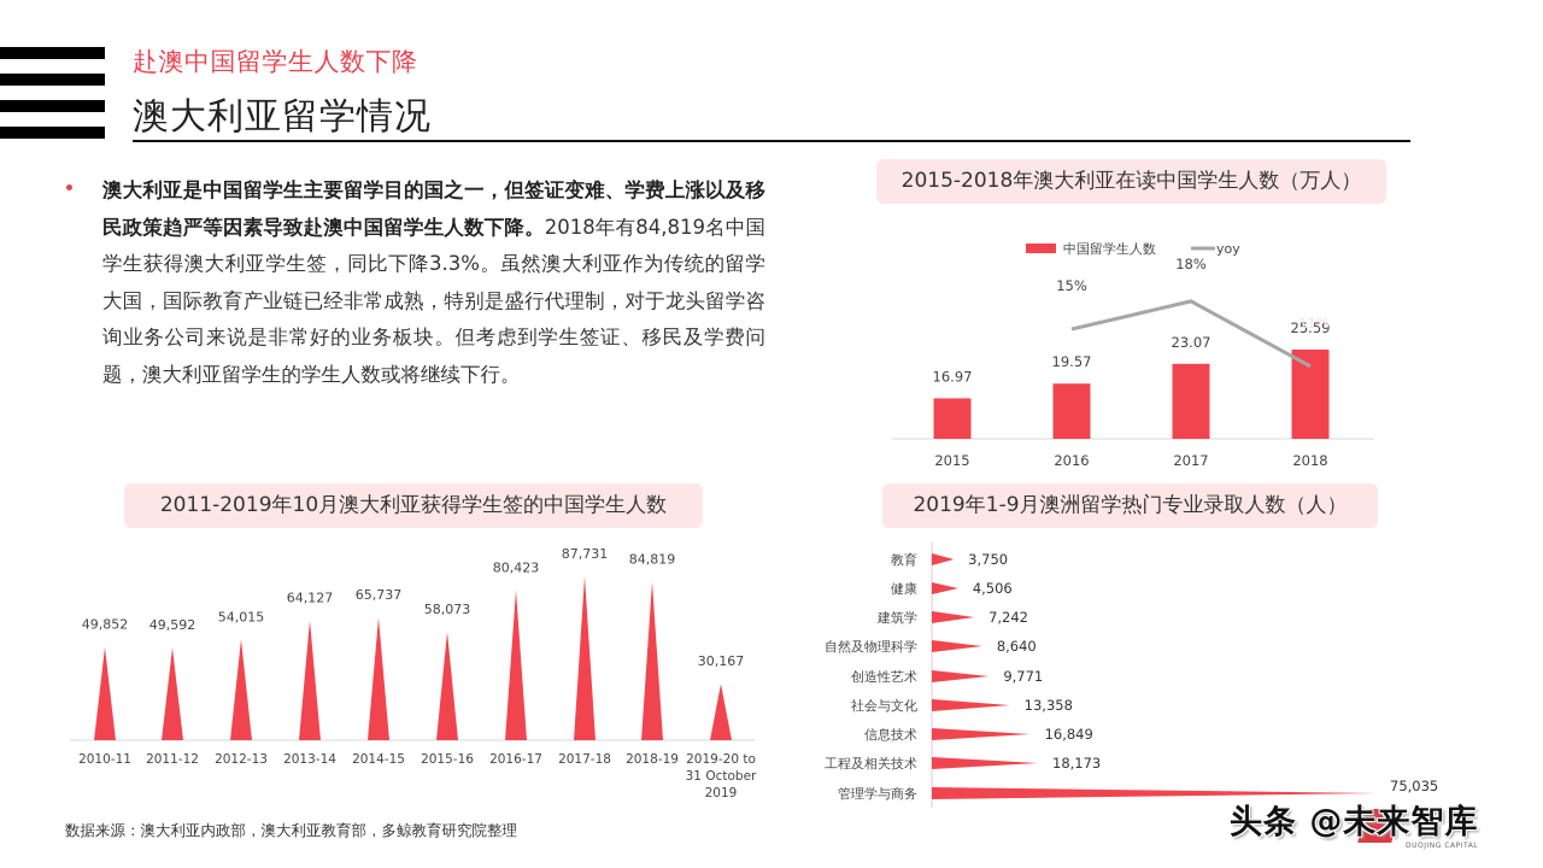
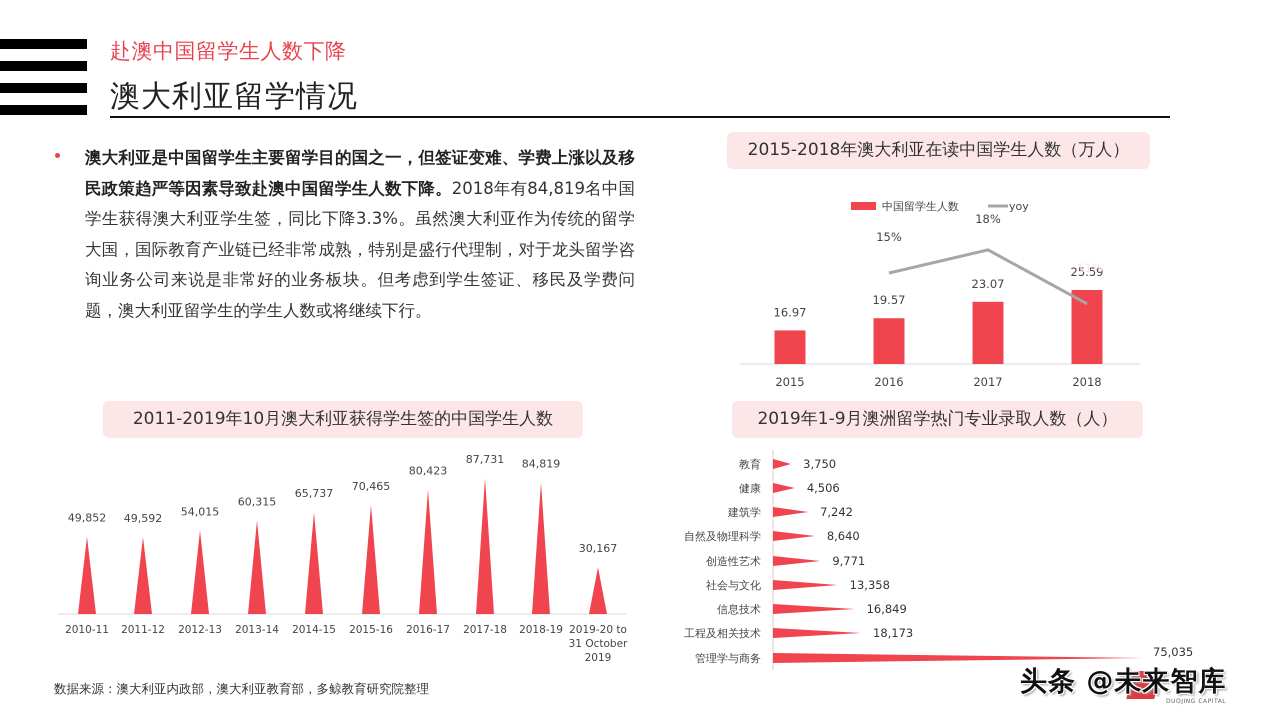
2011-2019年10月澳大利亚获得学生签的中国学生人数/2013-14: 64,127 -> 60,315
2011-2019年10月澳大利亚获得学生签的中国学生人数/2015-16: 58,073 -> 70,465
